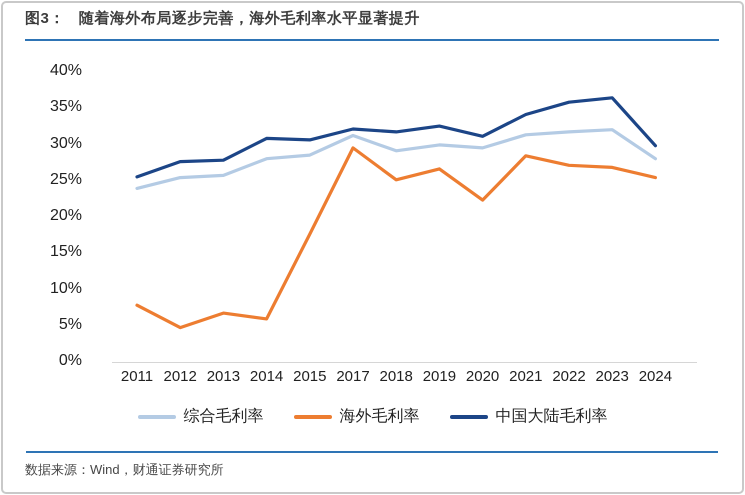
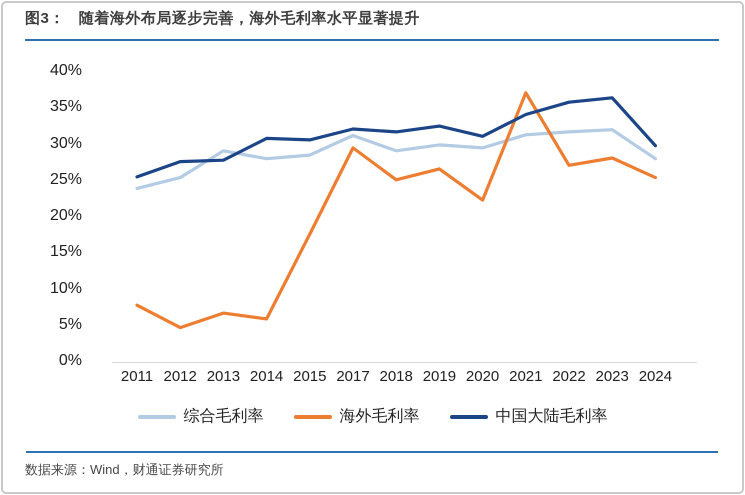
综合毛利率/2013: 26% -> 29%
海外毛利率/2021: 28% -> 37%
海外毛利率/2023: 27% -> 28%
